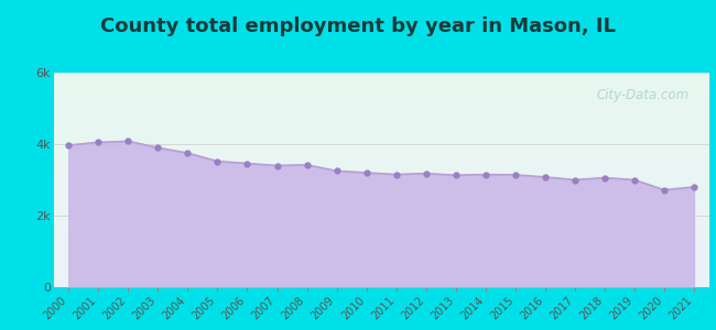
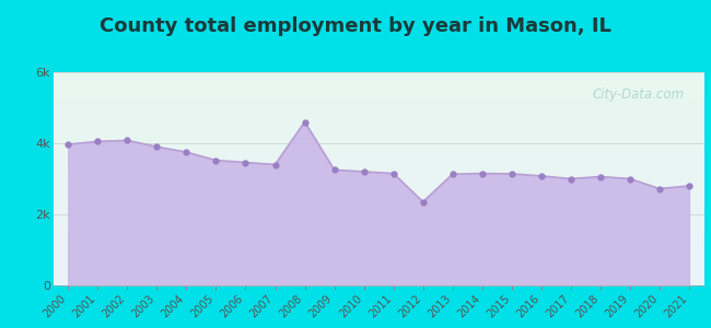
2008: 3.42k -> 4.60k
2012: 3.18k -> 2.35k
